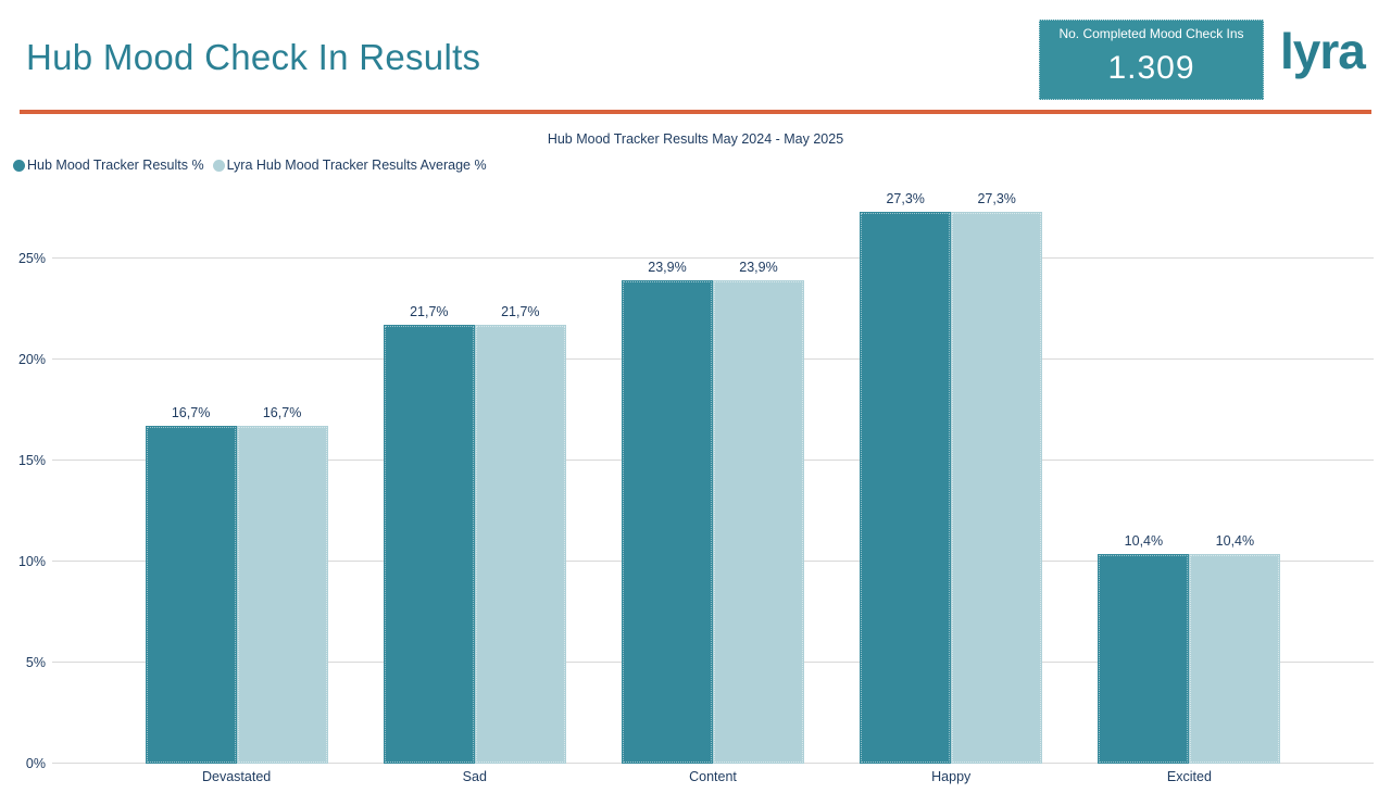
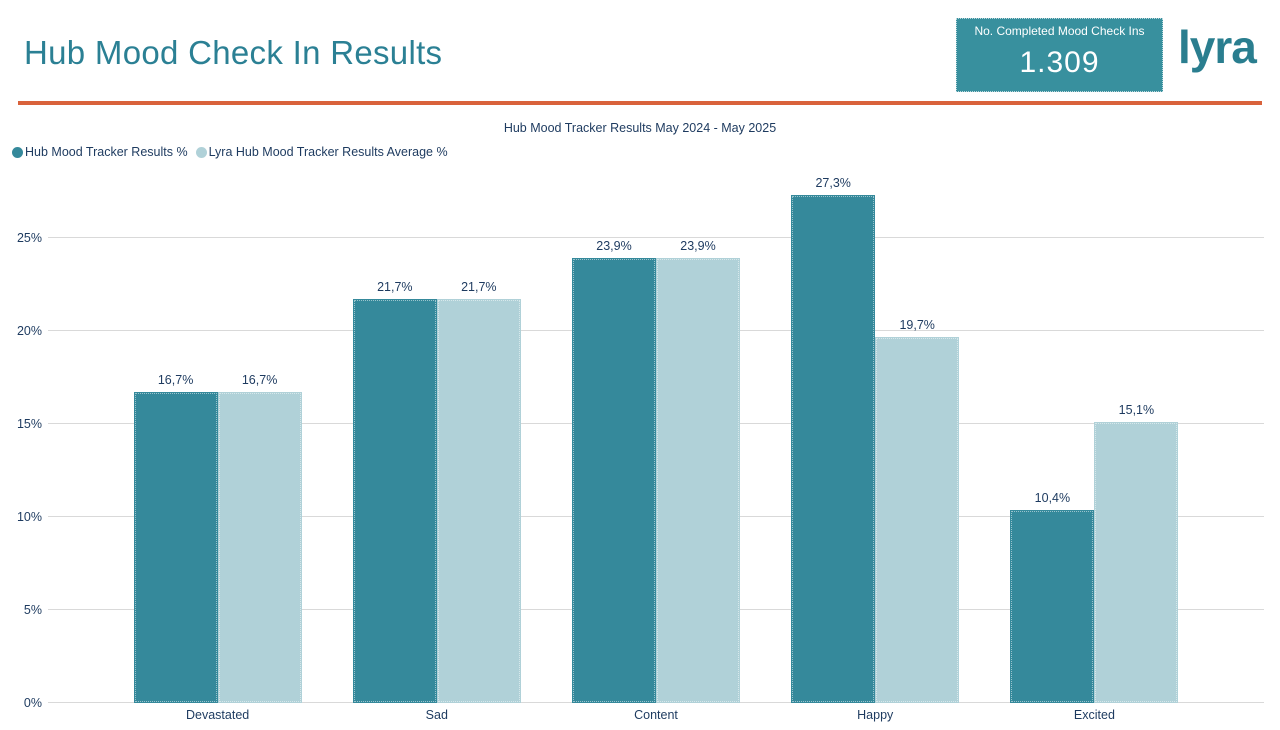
Lyra Hub Mood Tracker Results Average %/Happy: 27,3% -> 19,7%
Lyra Hub Mood Tracker Results Average %/Excited: 10,4% -> 15,1%
